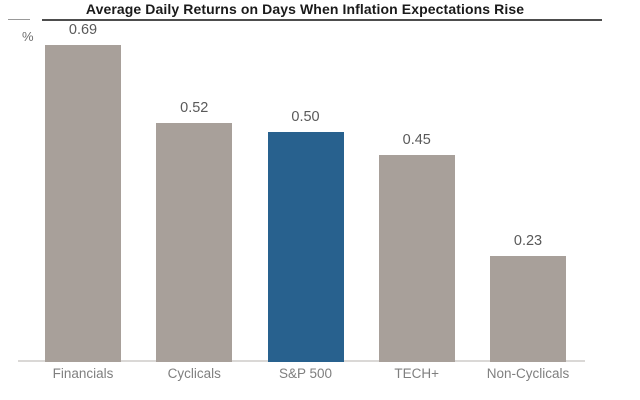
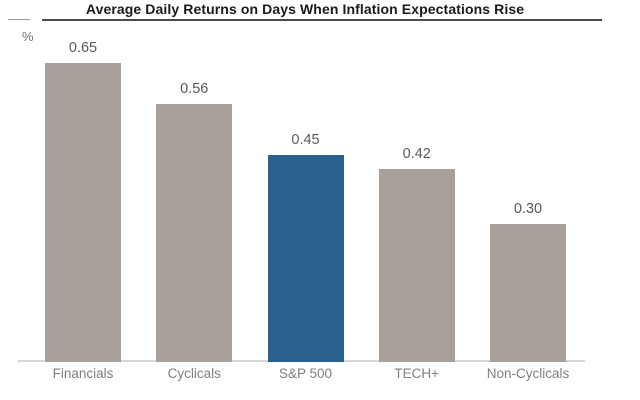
Financials: 0.69 -> 0.65
Cyclicals: 0.52 -> 0.56
S&P 500: 0.50 -> 0.45
TECH+: 0.45 -> 0.42
Non-Cyclicals: 0.23 -> 0.30
